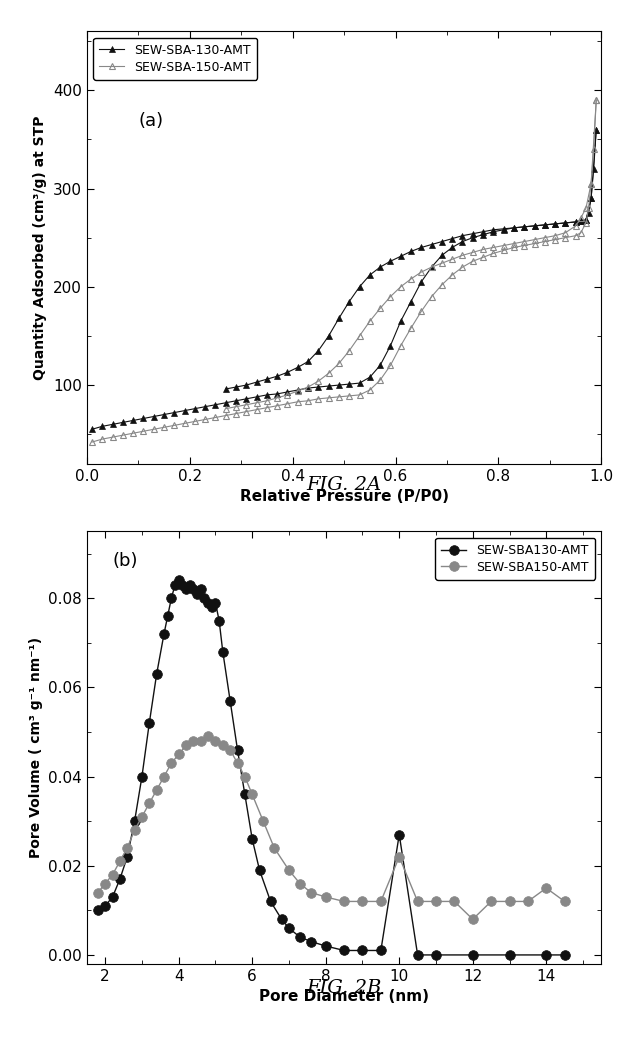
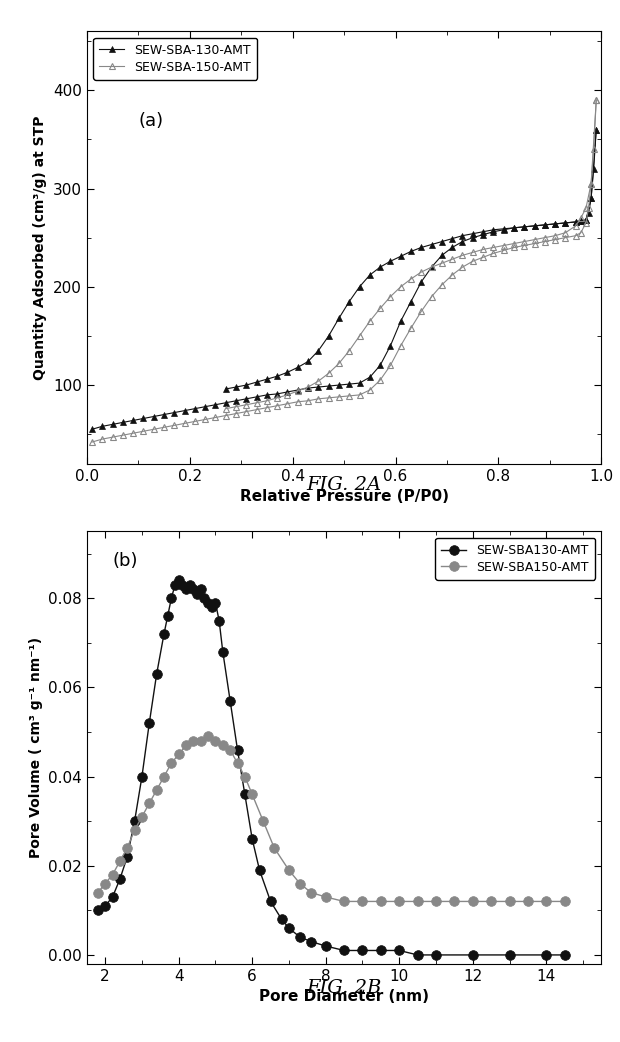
SEW-SBA130-AMT/10: 0.027 -> 0.001
SEW-SBA150-AMT/10: 0.022 -> 0.012
SEW-SBA150-AMT/12: 0.008 -> 0.012
SEW-SBA150-AMT/14: 0.015 -> 0.012
